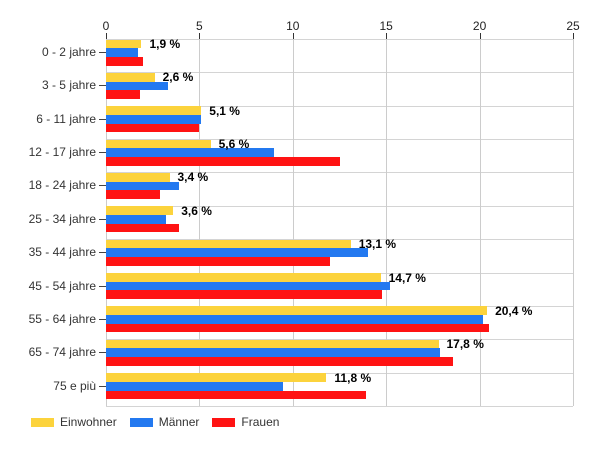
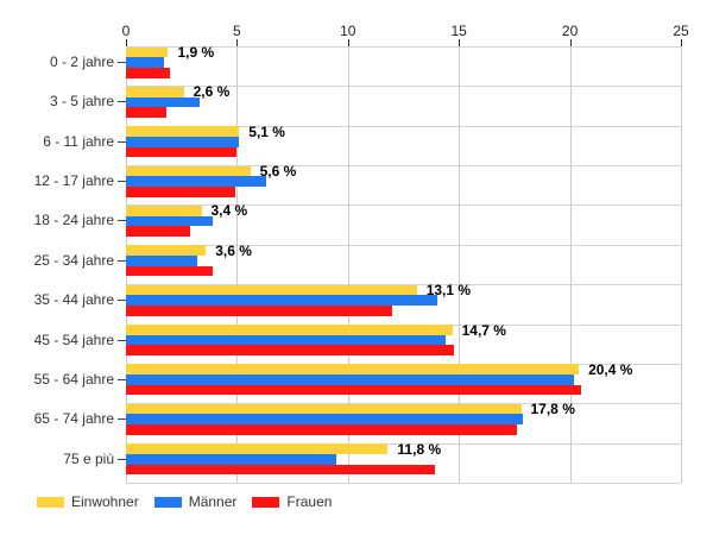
Männer/12 - 17 jahre: 9.0 -> 6.3
Frauen/12 - 17 jahre: 12.5 -> 4.9
Männer/45 - 54 jahre: 15.2 -> 14.4
Frauen/65 - 74 jahre: 18.6 -> 17.6
